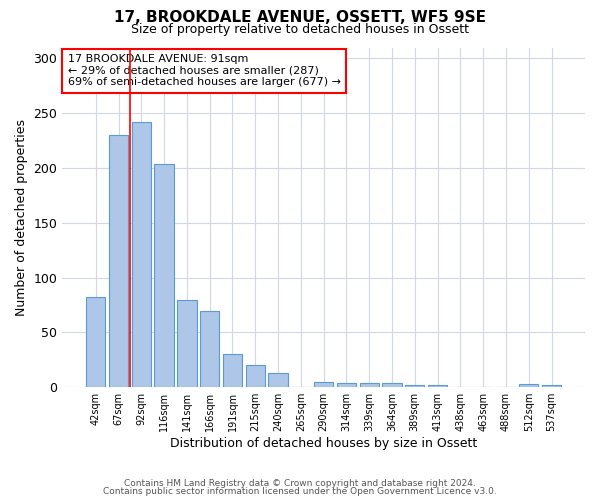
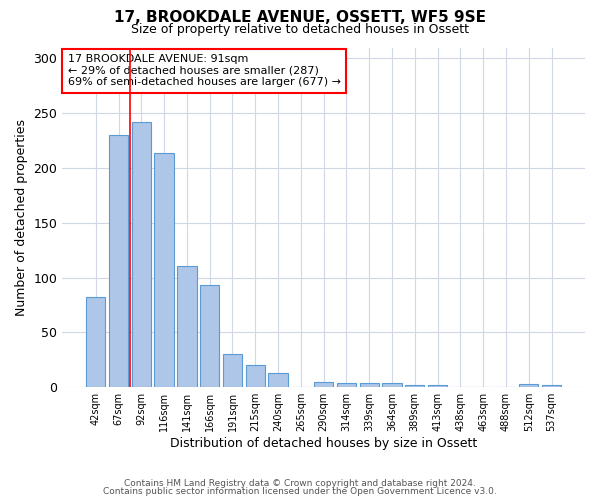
116sqm: 204 -> 214
141sqm: 80 -> 111
166sqm: 70 -> 93
